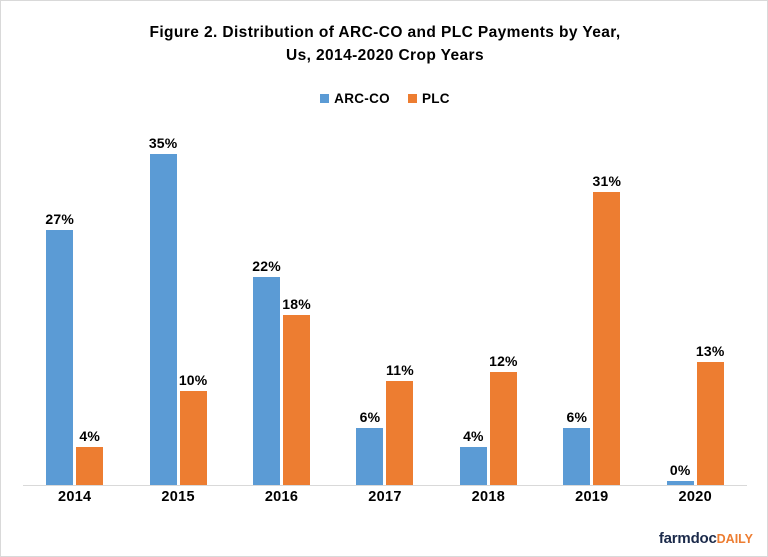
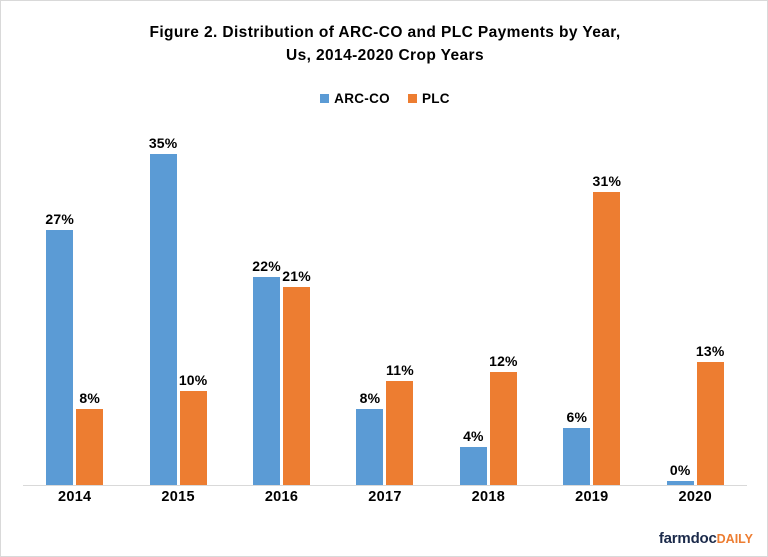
PLC/2014: 4% -> 8%
PLC/2016: 18% -> 21%
ARC-CO/2017: 6% -> 8%
